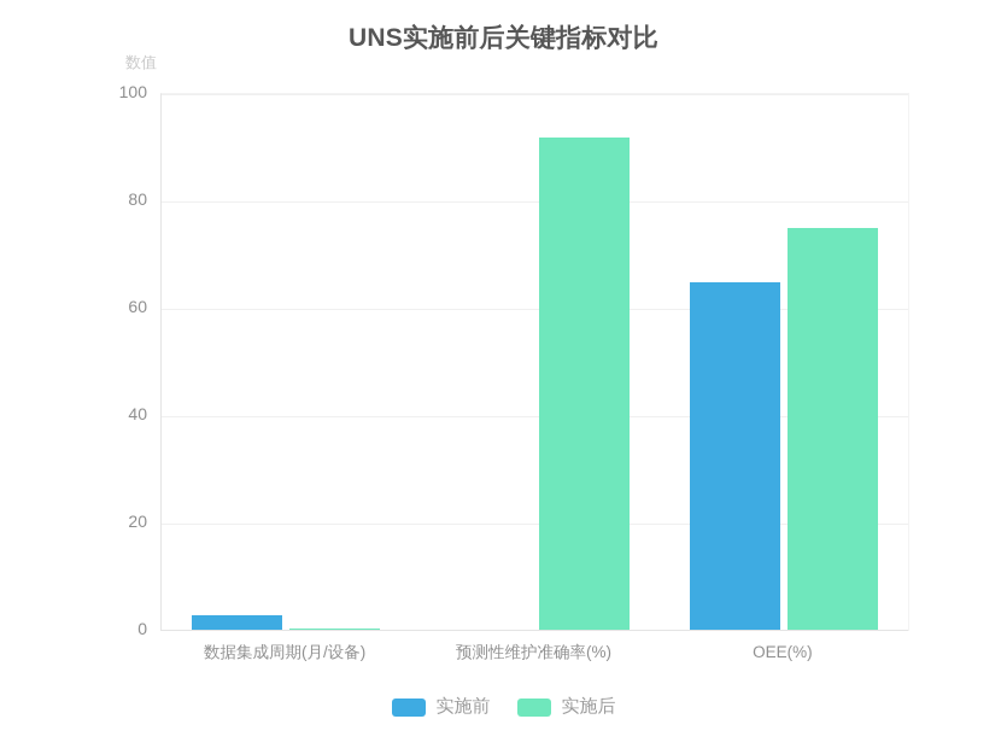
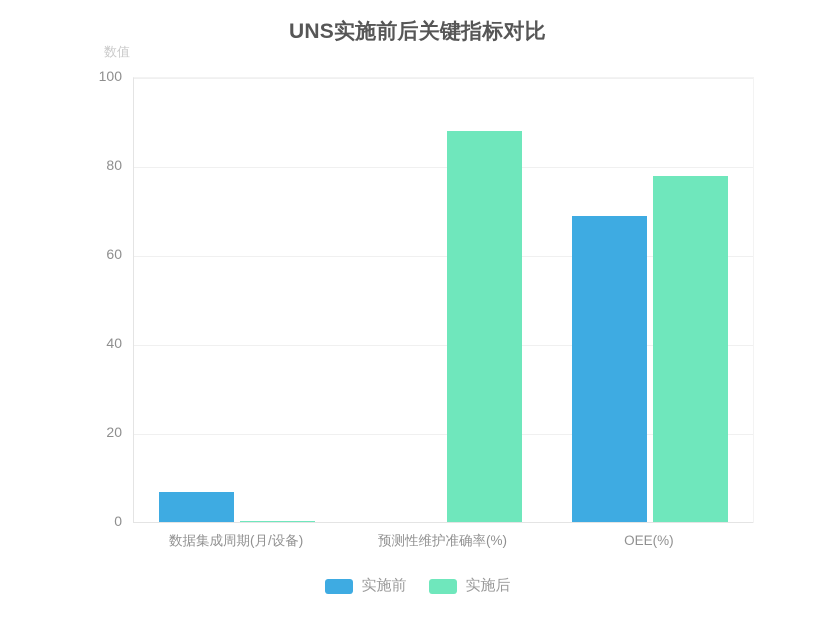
实施前/数据集成周期(月/设备): 3 -> 7
实施后/预测性维护准确率(%): 92 -> 88
实施前/OEE(%): 65 -> 69
实施后/OEE(%): 75 -> 78
